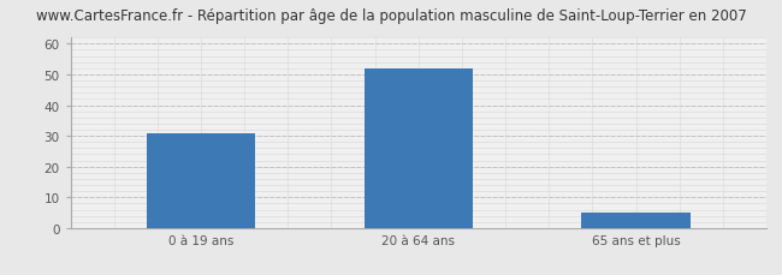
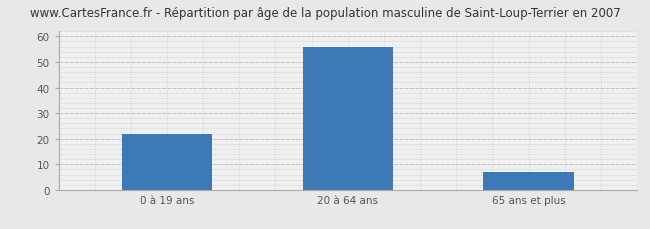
0 à 19 ans: 31 -> 22
20 à 64 ans: 52 -> 56
65 ans et plus: 5 -> 7
